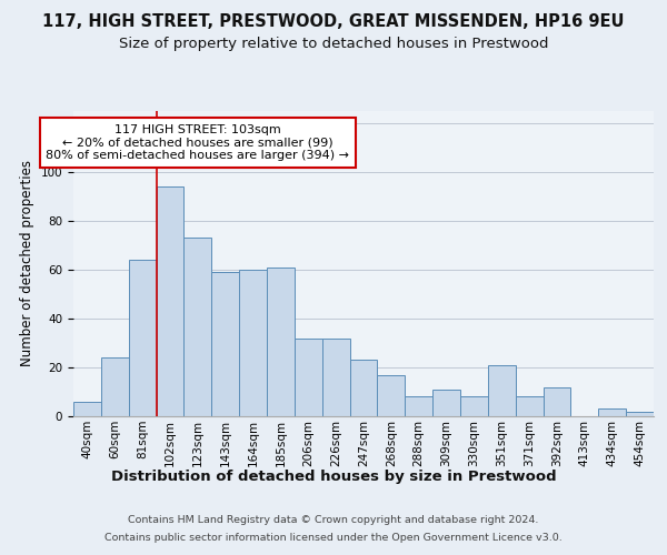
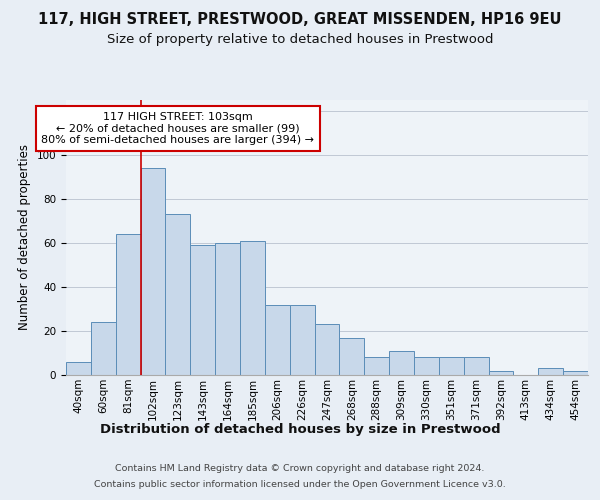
351sqm: 21 -> 8
392sqm: 12 -> 2
